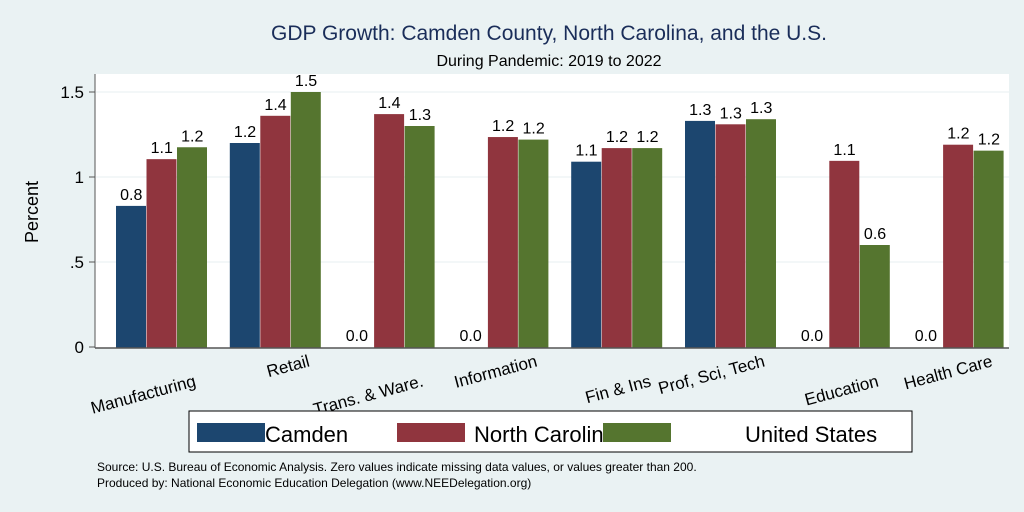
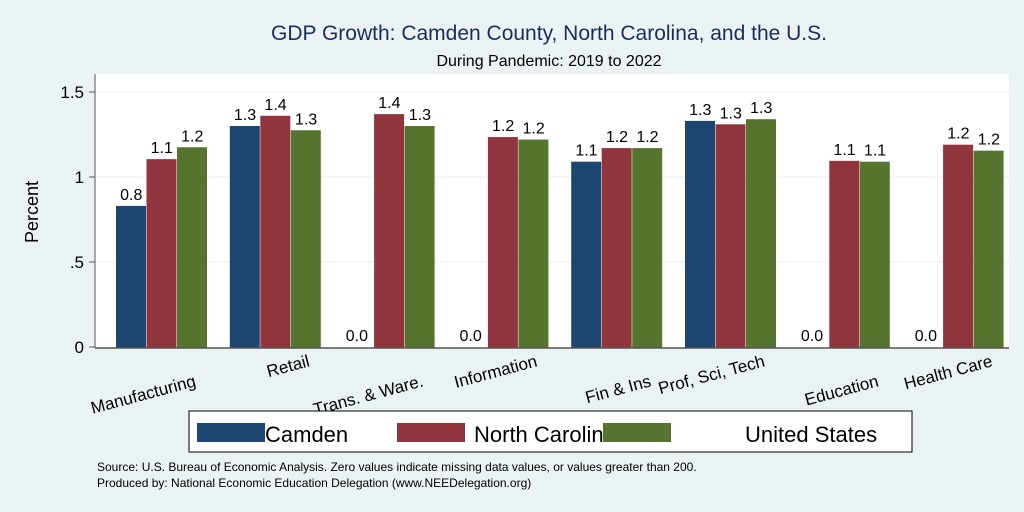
Camden/Retail: 1.2 -> 1.3
United States/Retail: 1.5 -> 1.3
United States/Education: 0.6 -> 1.1
